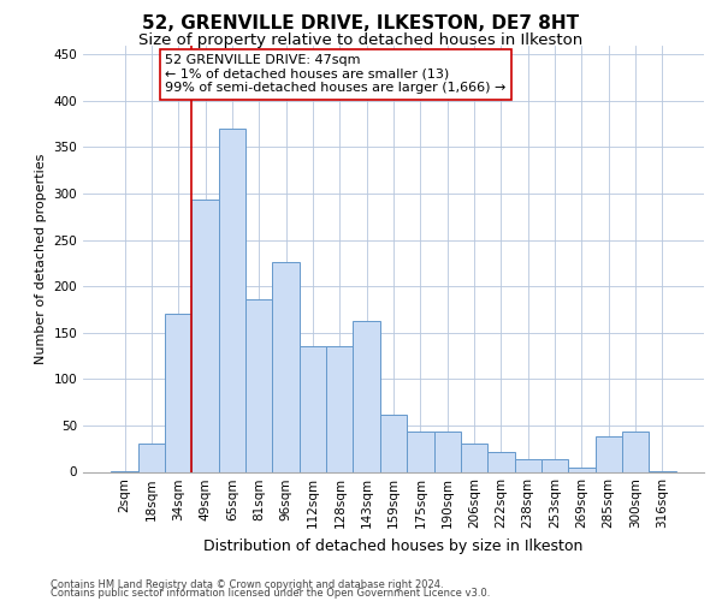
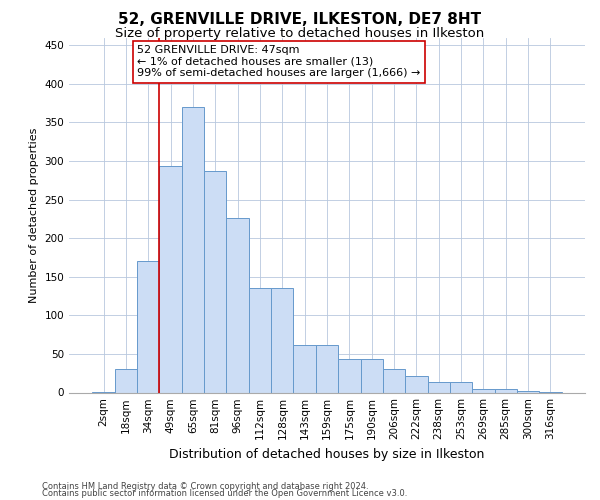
81sqm: 186 -> 287
143sqm: 162 -> 62
285sqm: 38 -> 5
300sqm: 44 -> 2
